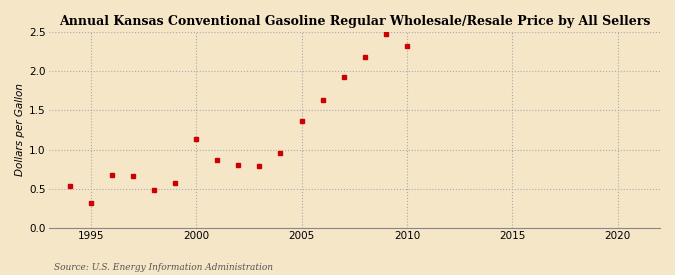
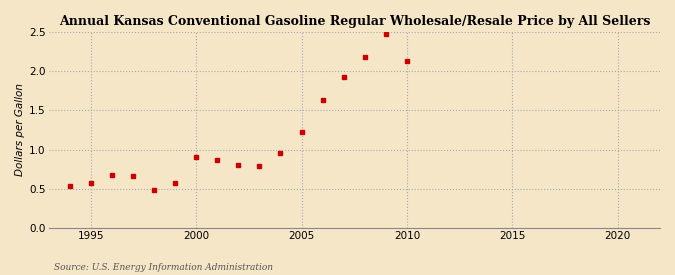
1995: 0.32 -> 0.57
2000: 1.14 -> 0.91
2005: 1.36 -> 1.22
2010: 2.32 -> 2.13
